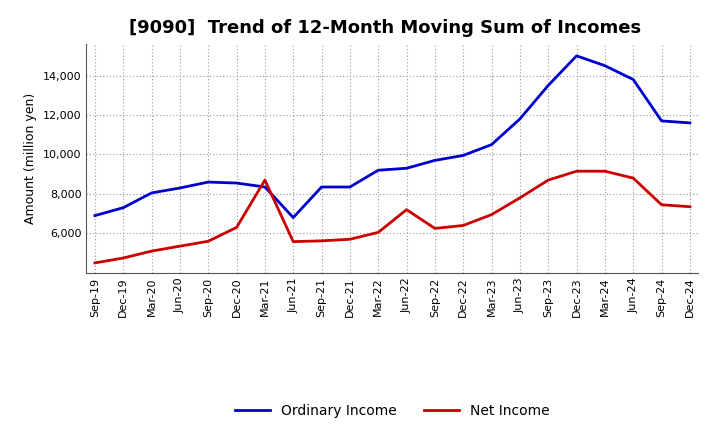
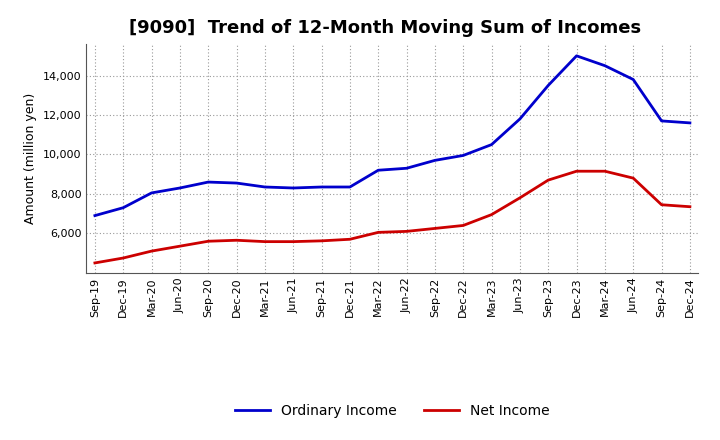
Net Income/Dec-20: 6,300 -> 5,600
Net Income/Mar-21: 8,700 -> 5,600
Ordinary Income/Jun-21: 6,800 -> 8,300
Net Income/Jun-22: 7,200 -> 6,100
